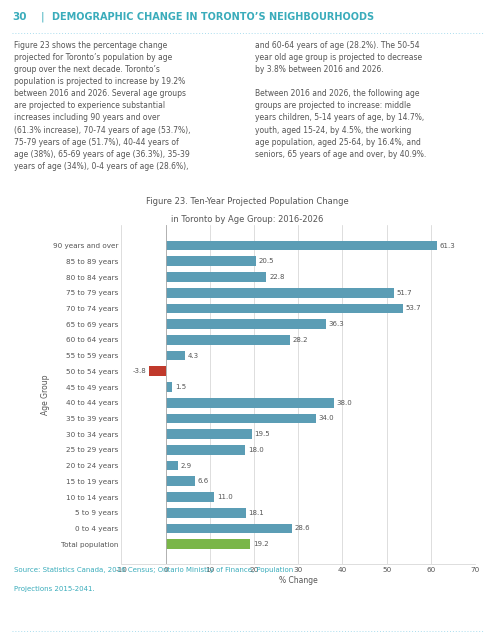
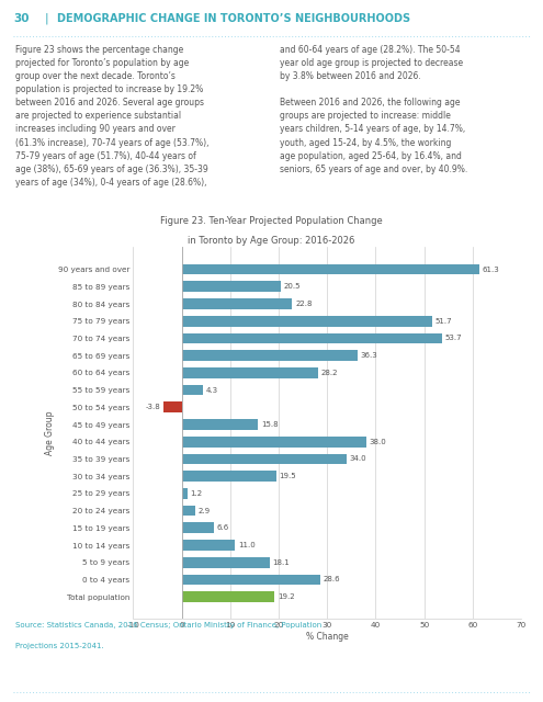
45 to 49 years: 1.5 -> 15.8
25 to 29 years: 18.0 -> 1.2
